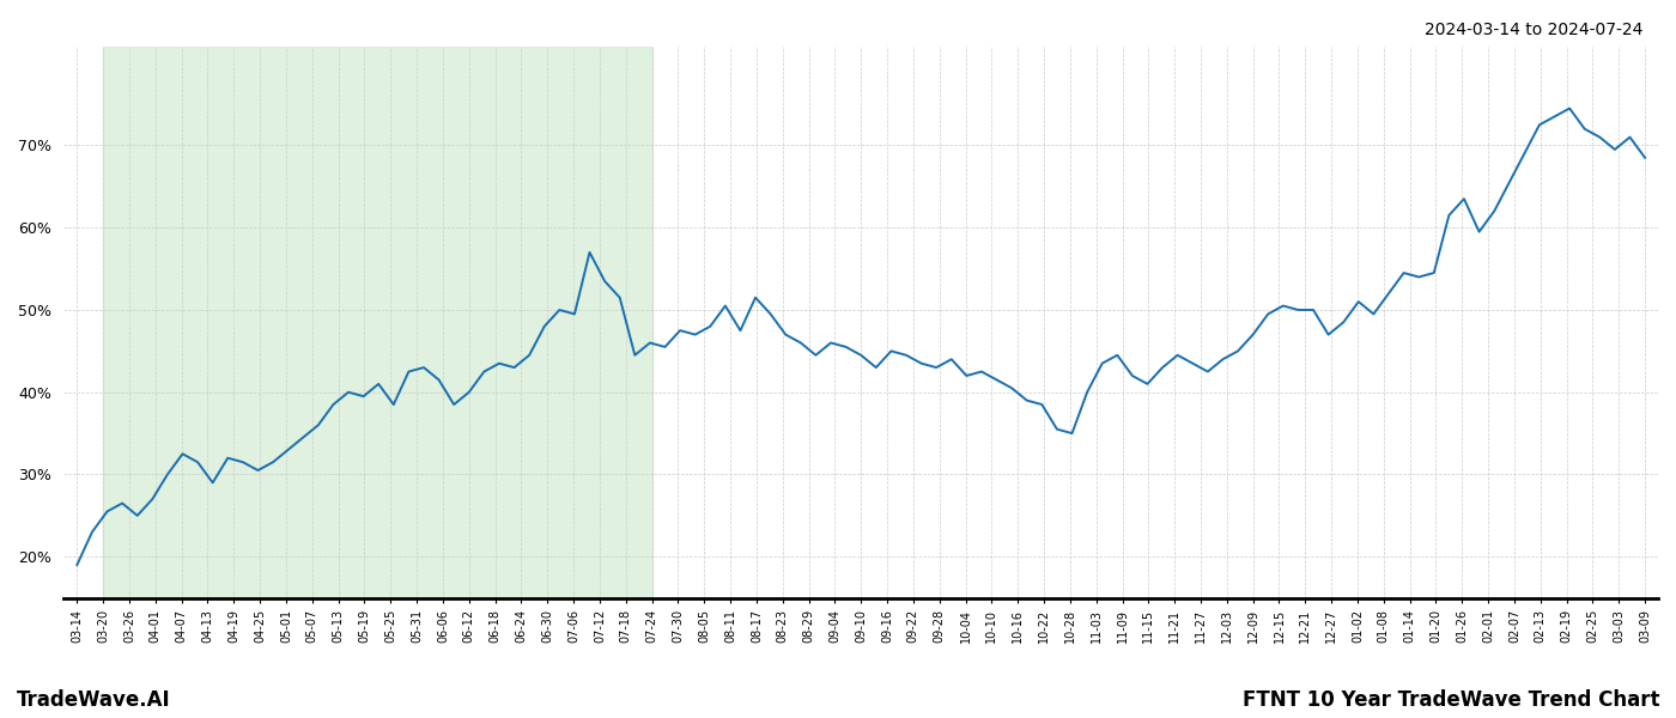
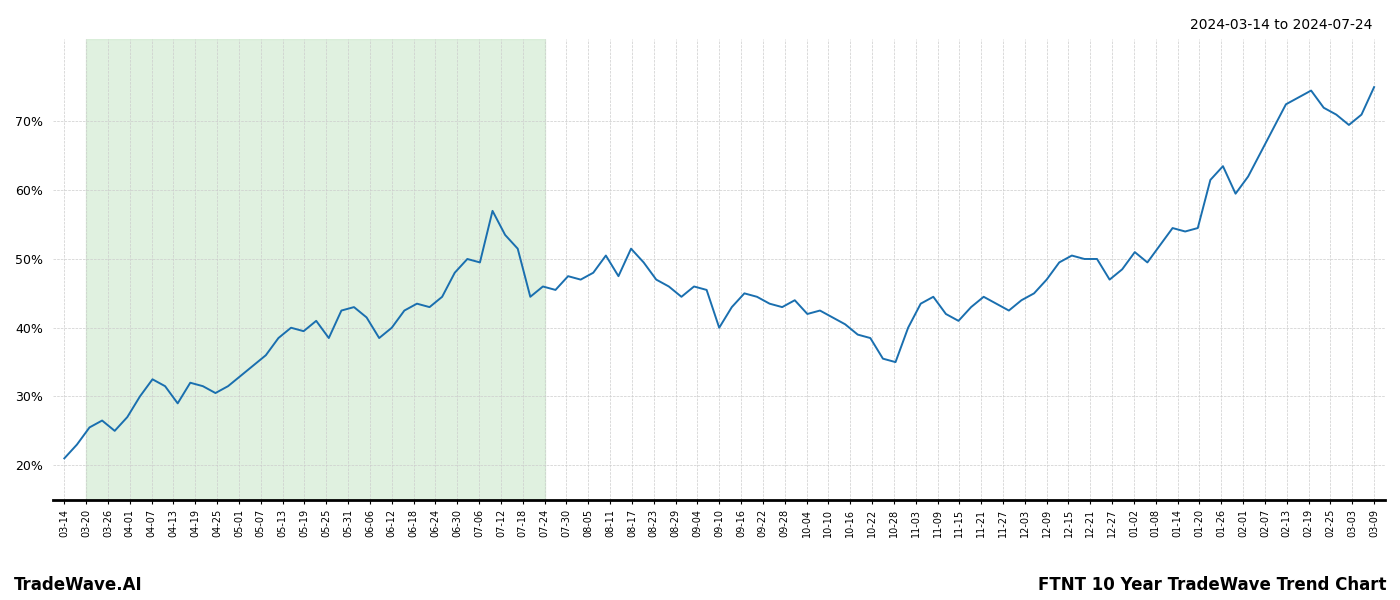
03-14: 19.0% -> 21.0%
09-10: 44.5% -> 40.0%
03-09: 68.5% -> 75.0%
